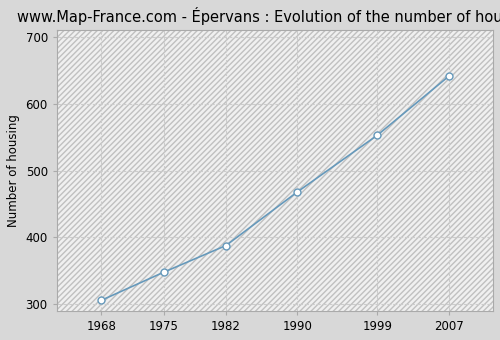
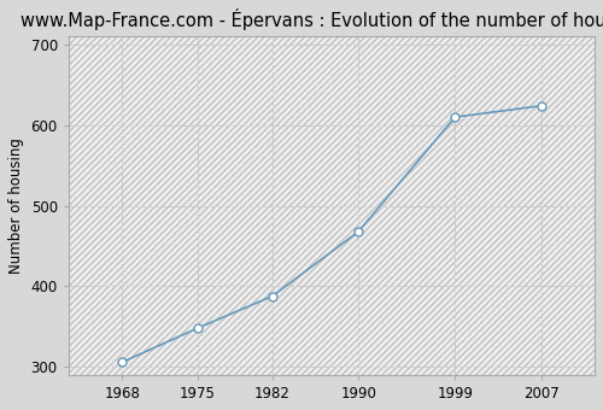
1999: 553 -> 610
2007: 641 -> 624
